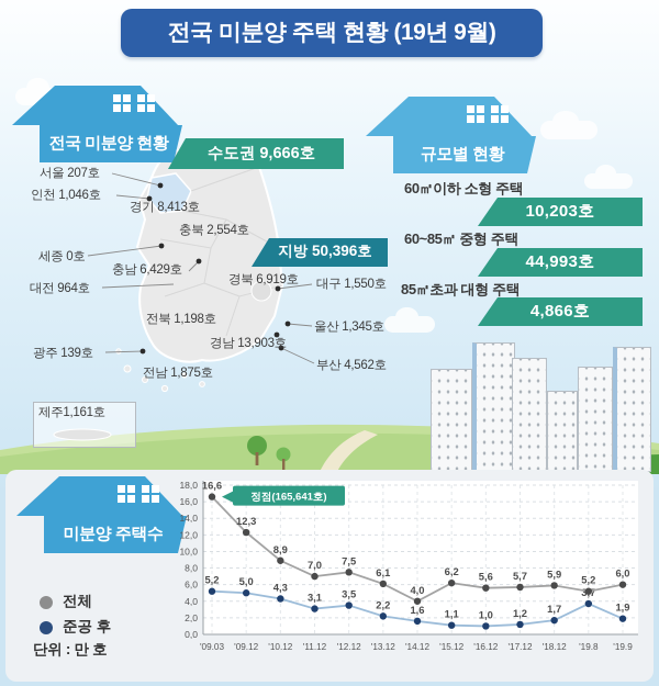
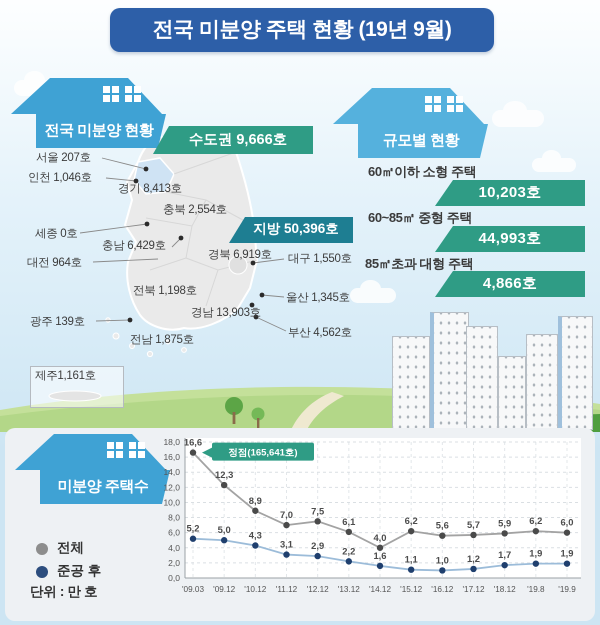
준공 후/'12.12: 3,5 -> 2,9
전체/'19.8: 5,2 -> 6,2
준공 후/'19.8: 3,7 -> 1,9
